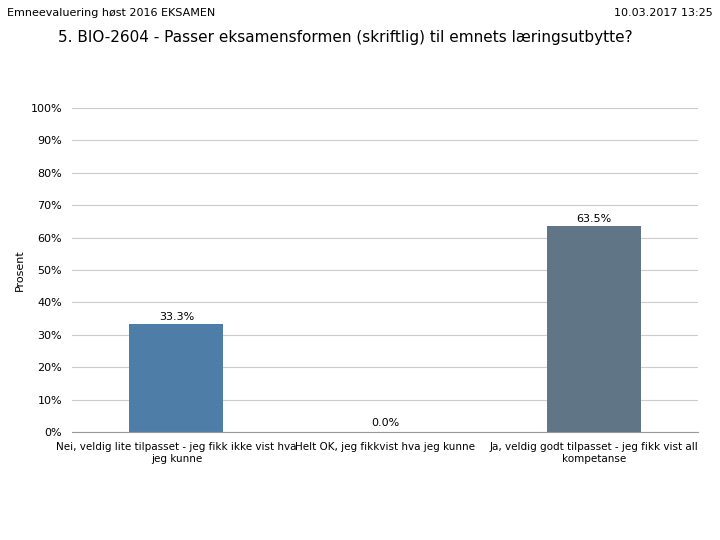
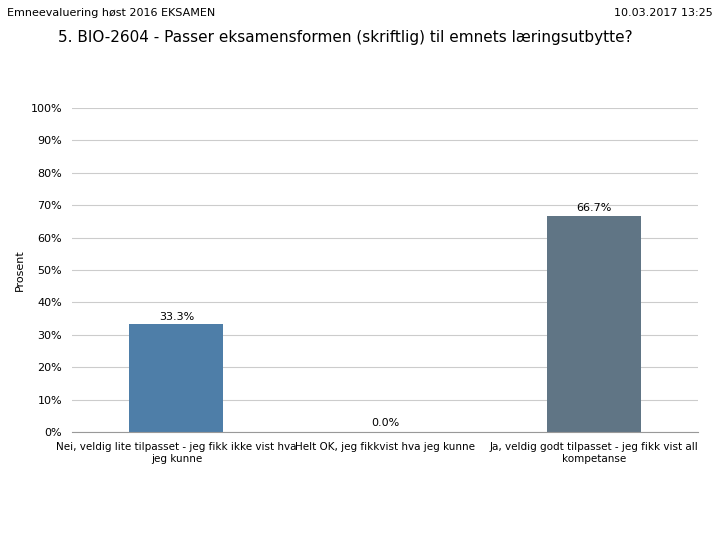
Ja, veldig godt tilpasset - jeg fikk vist all kompetanse: 63.5% -> 66.7%
